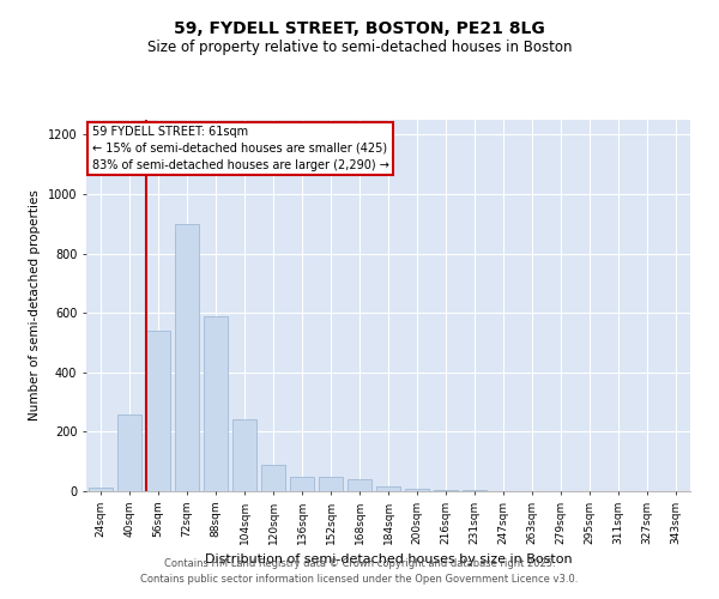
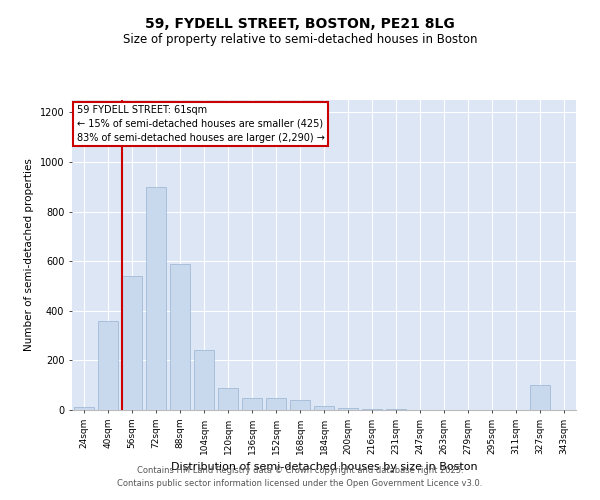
40sqm: 260 -> 360
327sqm: 1 -> 100
